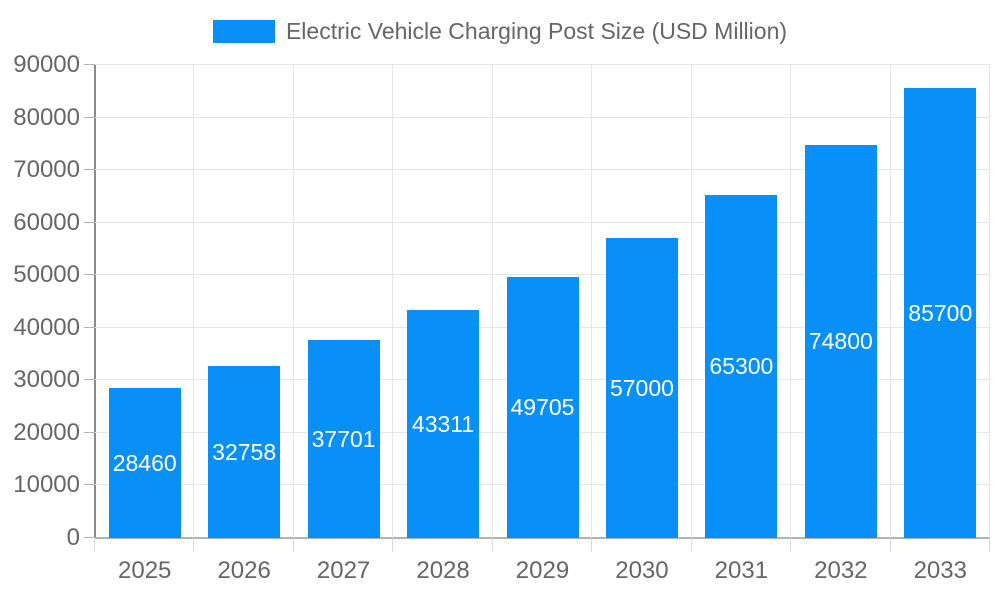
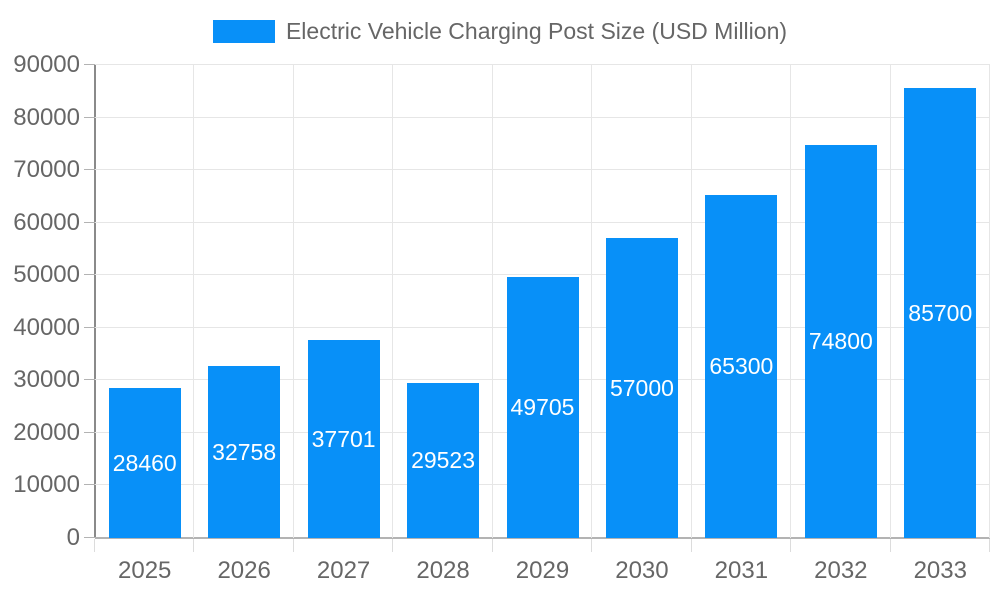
2028: 43311 -> 29523
